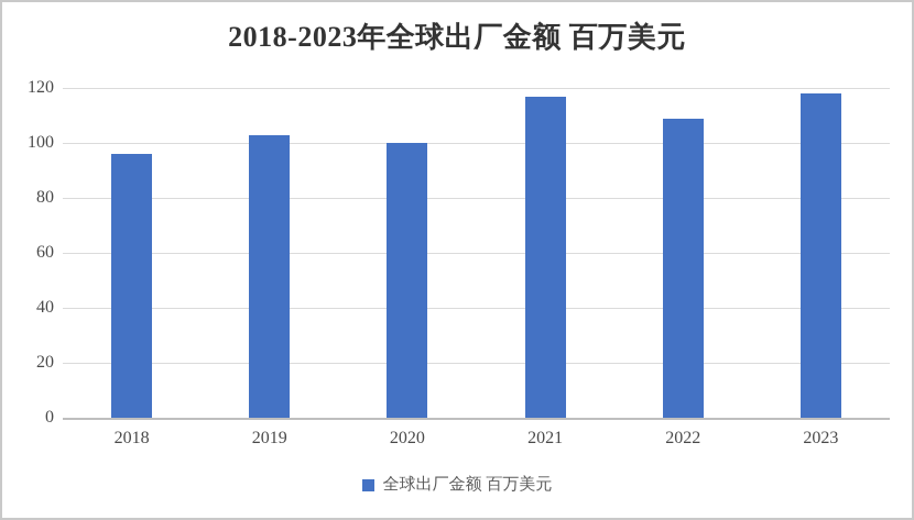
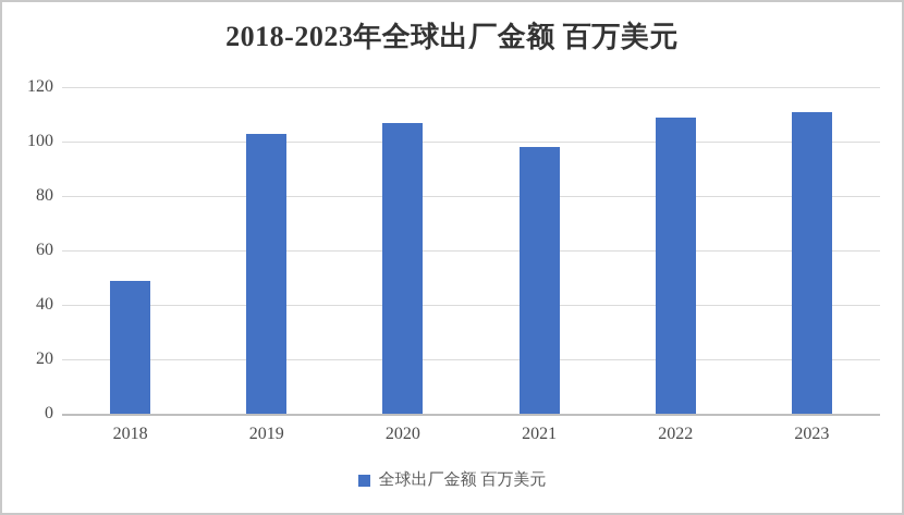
2018: 96 -> 49
2020: 100 -> 107
2021: 117 -> 98
2023: 118 -> 111
